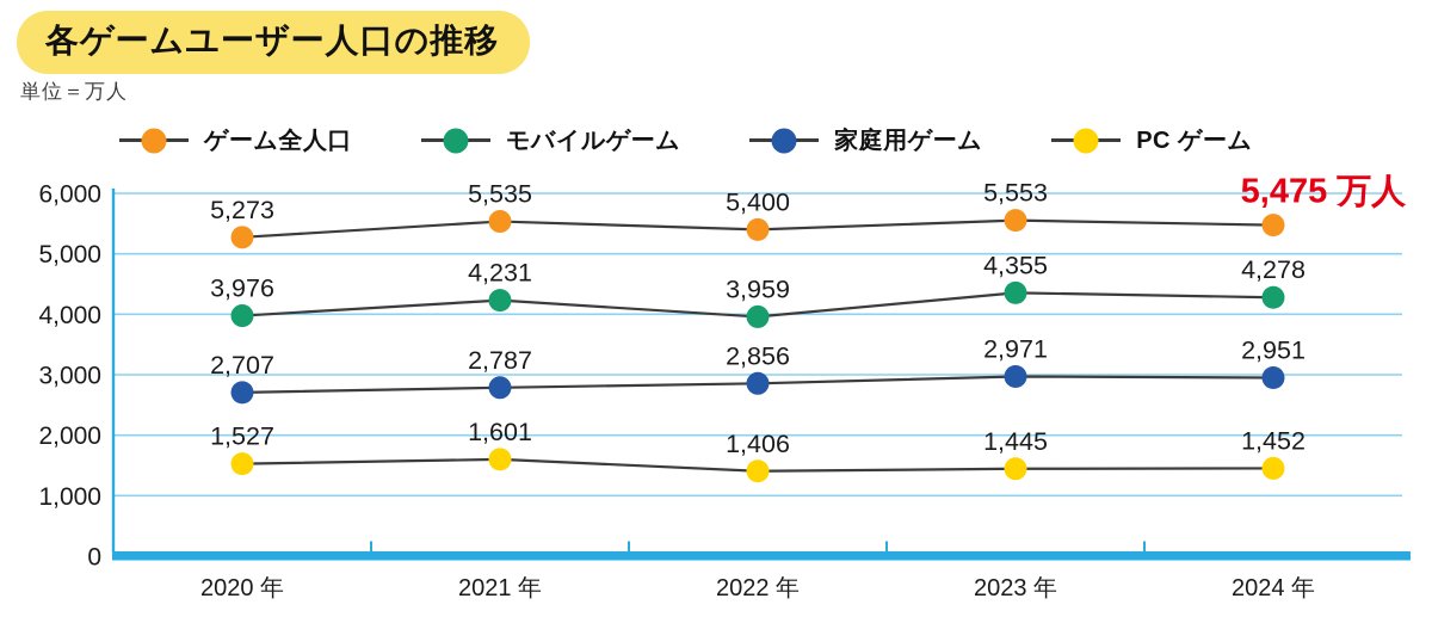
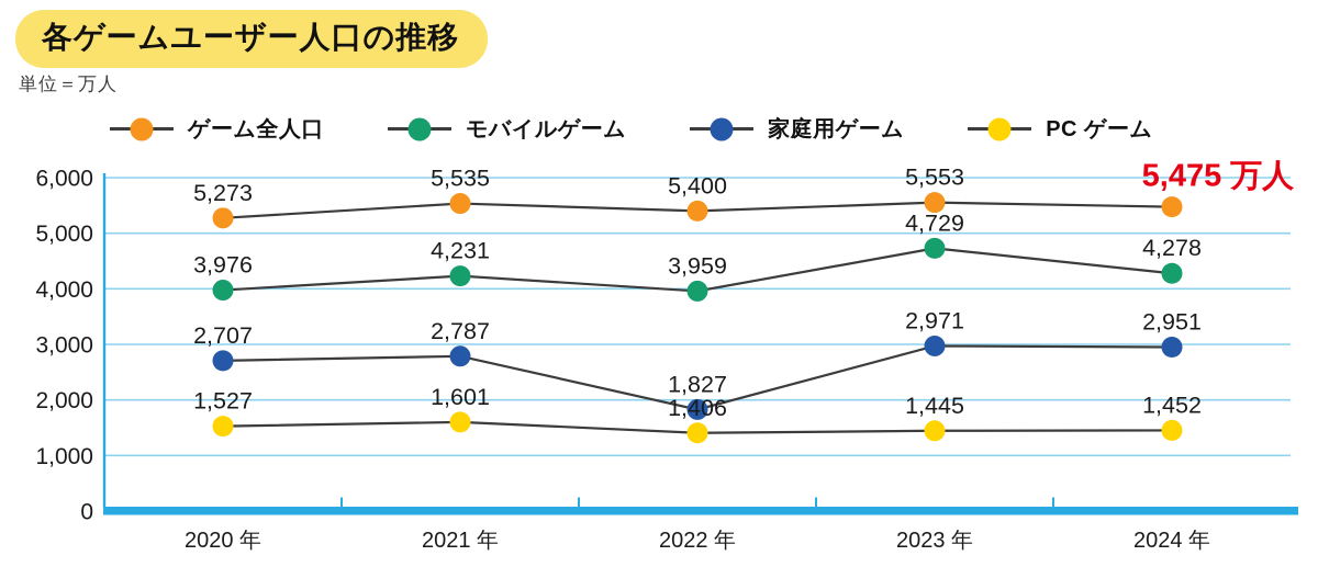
家庭用ゲーム/2022 年: 2,856 -> 1,827
モバイルゲーム/2023 年: 4,355 -> 4,729
